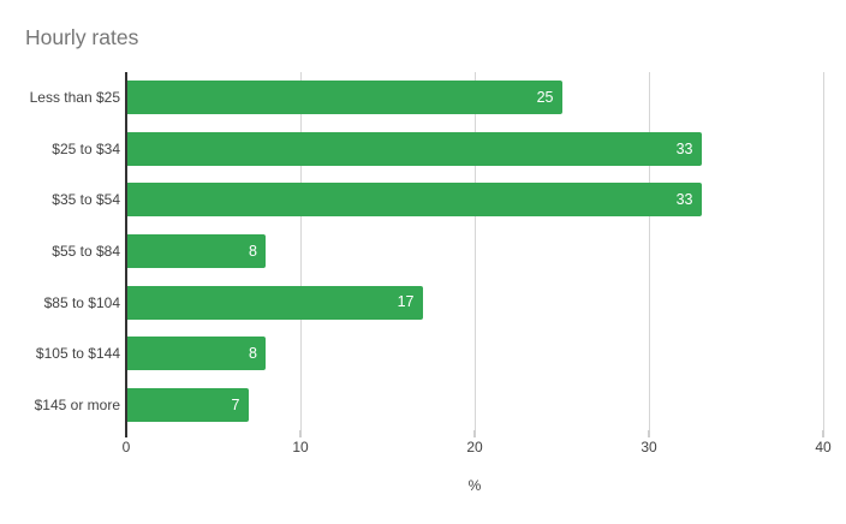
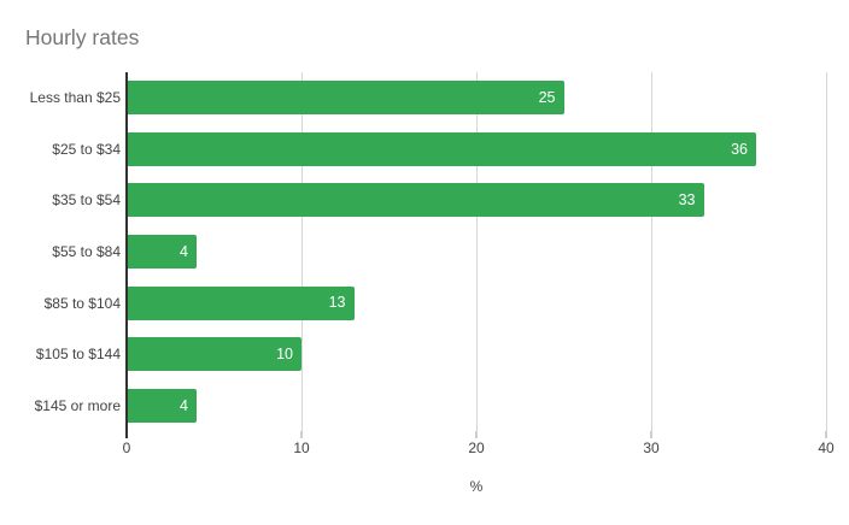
$25 to $34: 33 -> 36
$55 to $84: 8 -> 4
$85 to $104: 17 -> 13
$105 to $144: 8 -> 10
$145 or more: 7 -> 4
